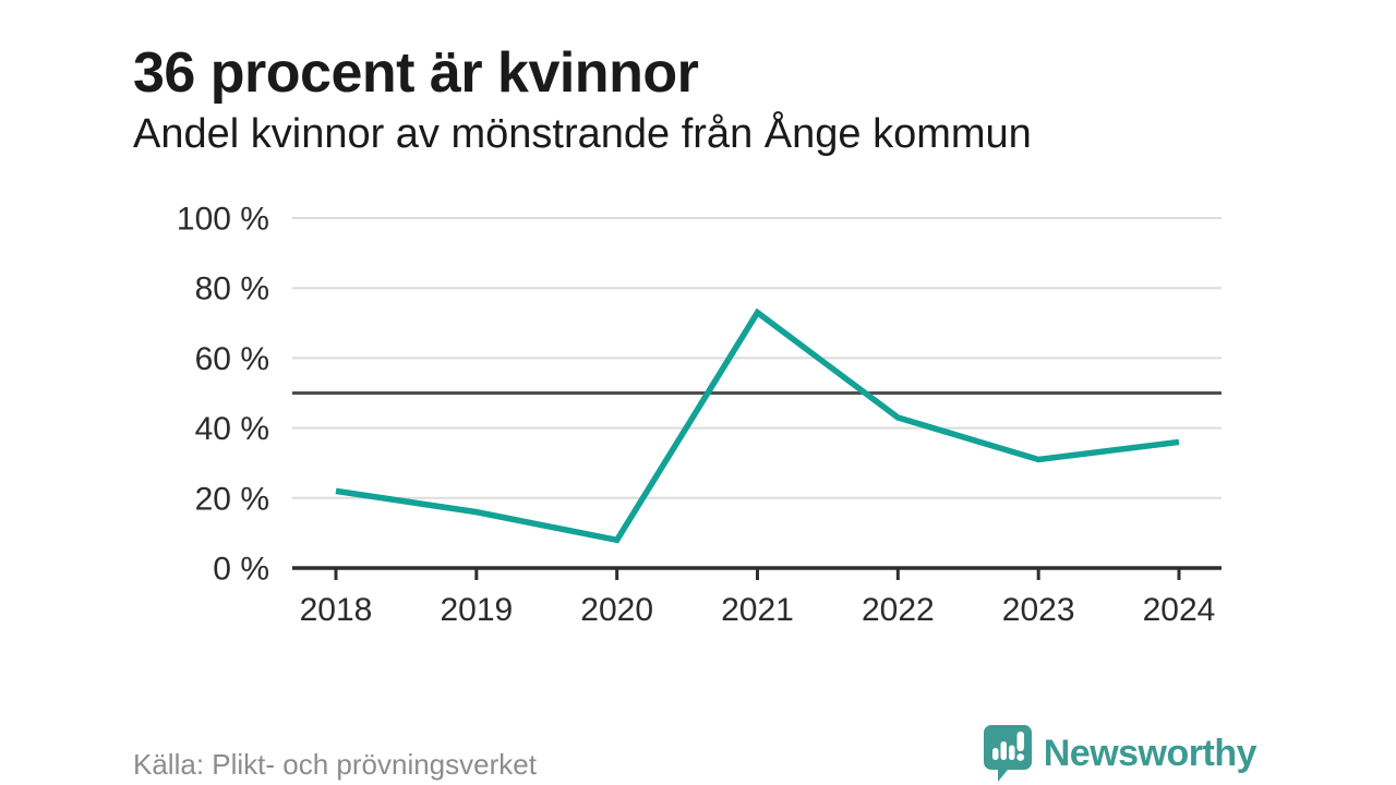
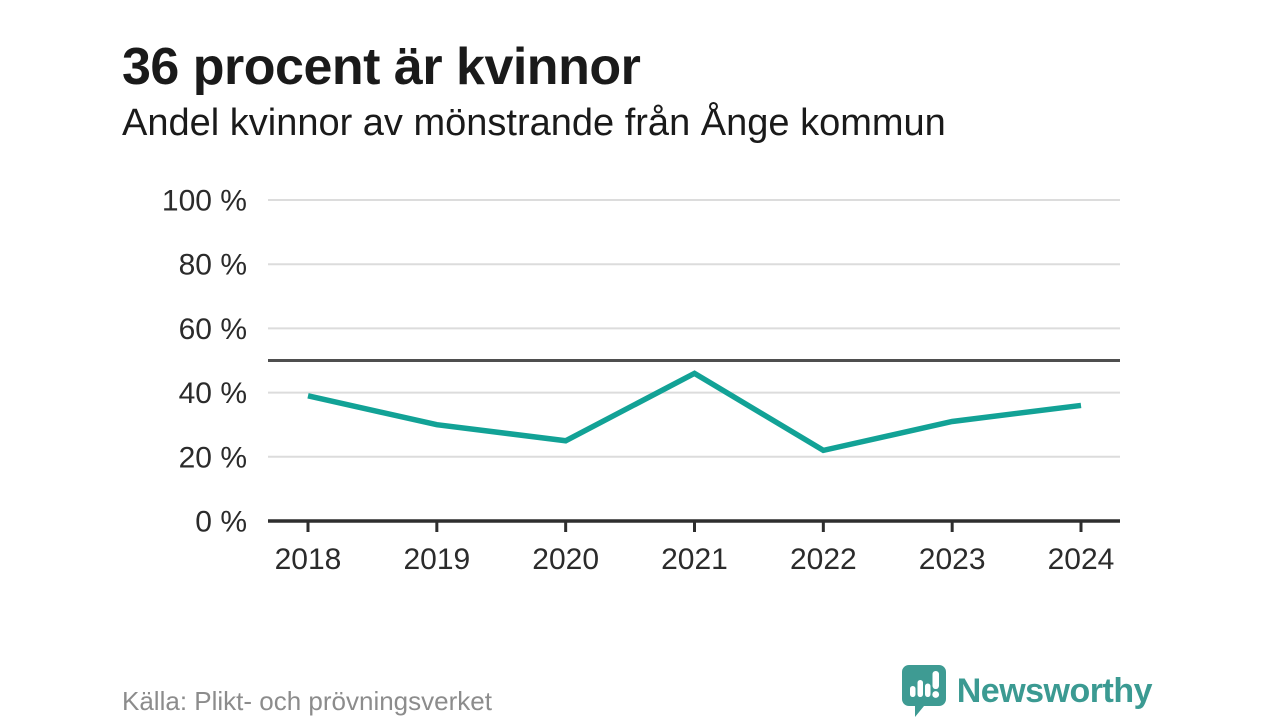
2018: 22% -> 39%
2019: 16% -> 30%
2020: 8% -> 25%
2021: 73% -> 46%
2022: 43% -> 22%
